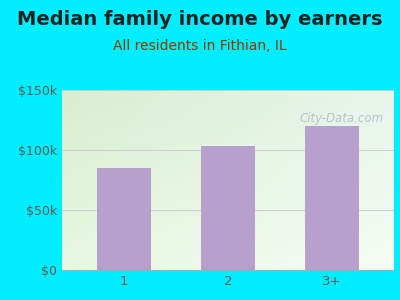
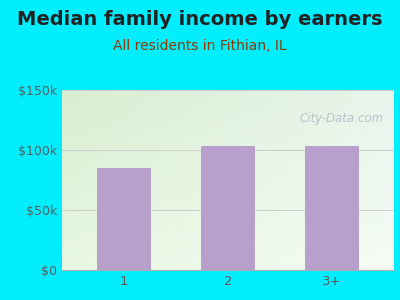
3+: $120k -> $103k
